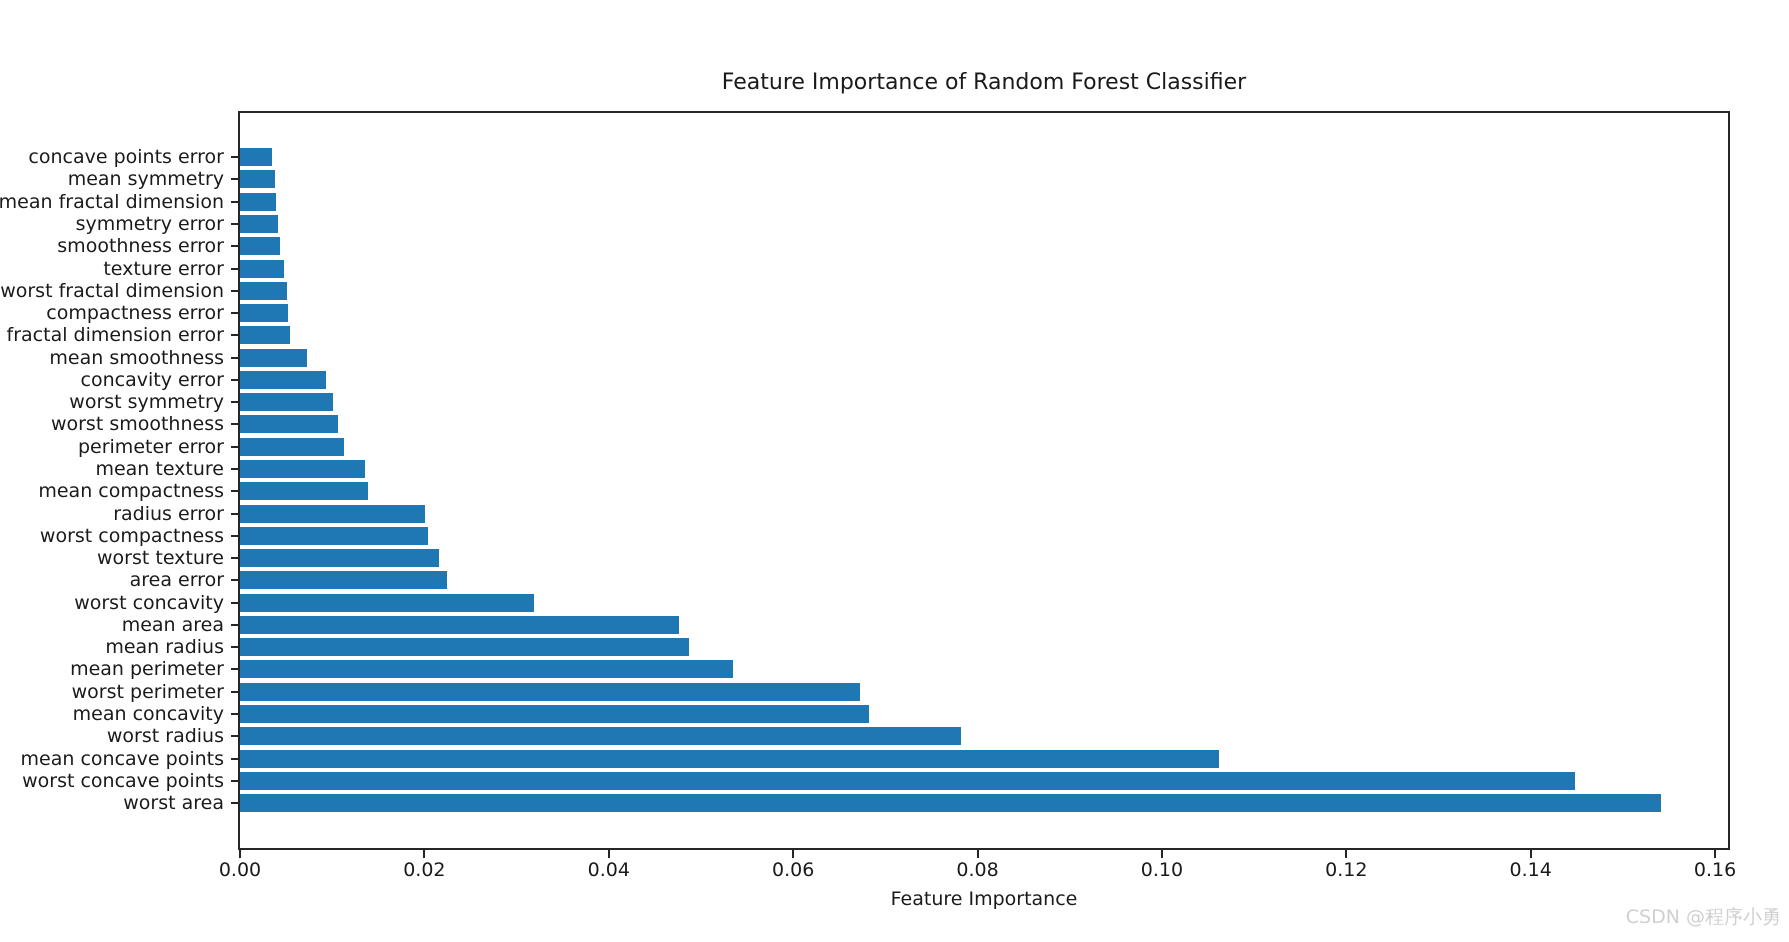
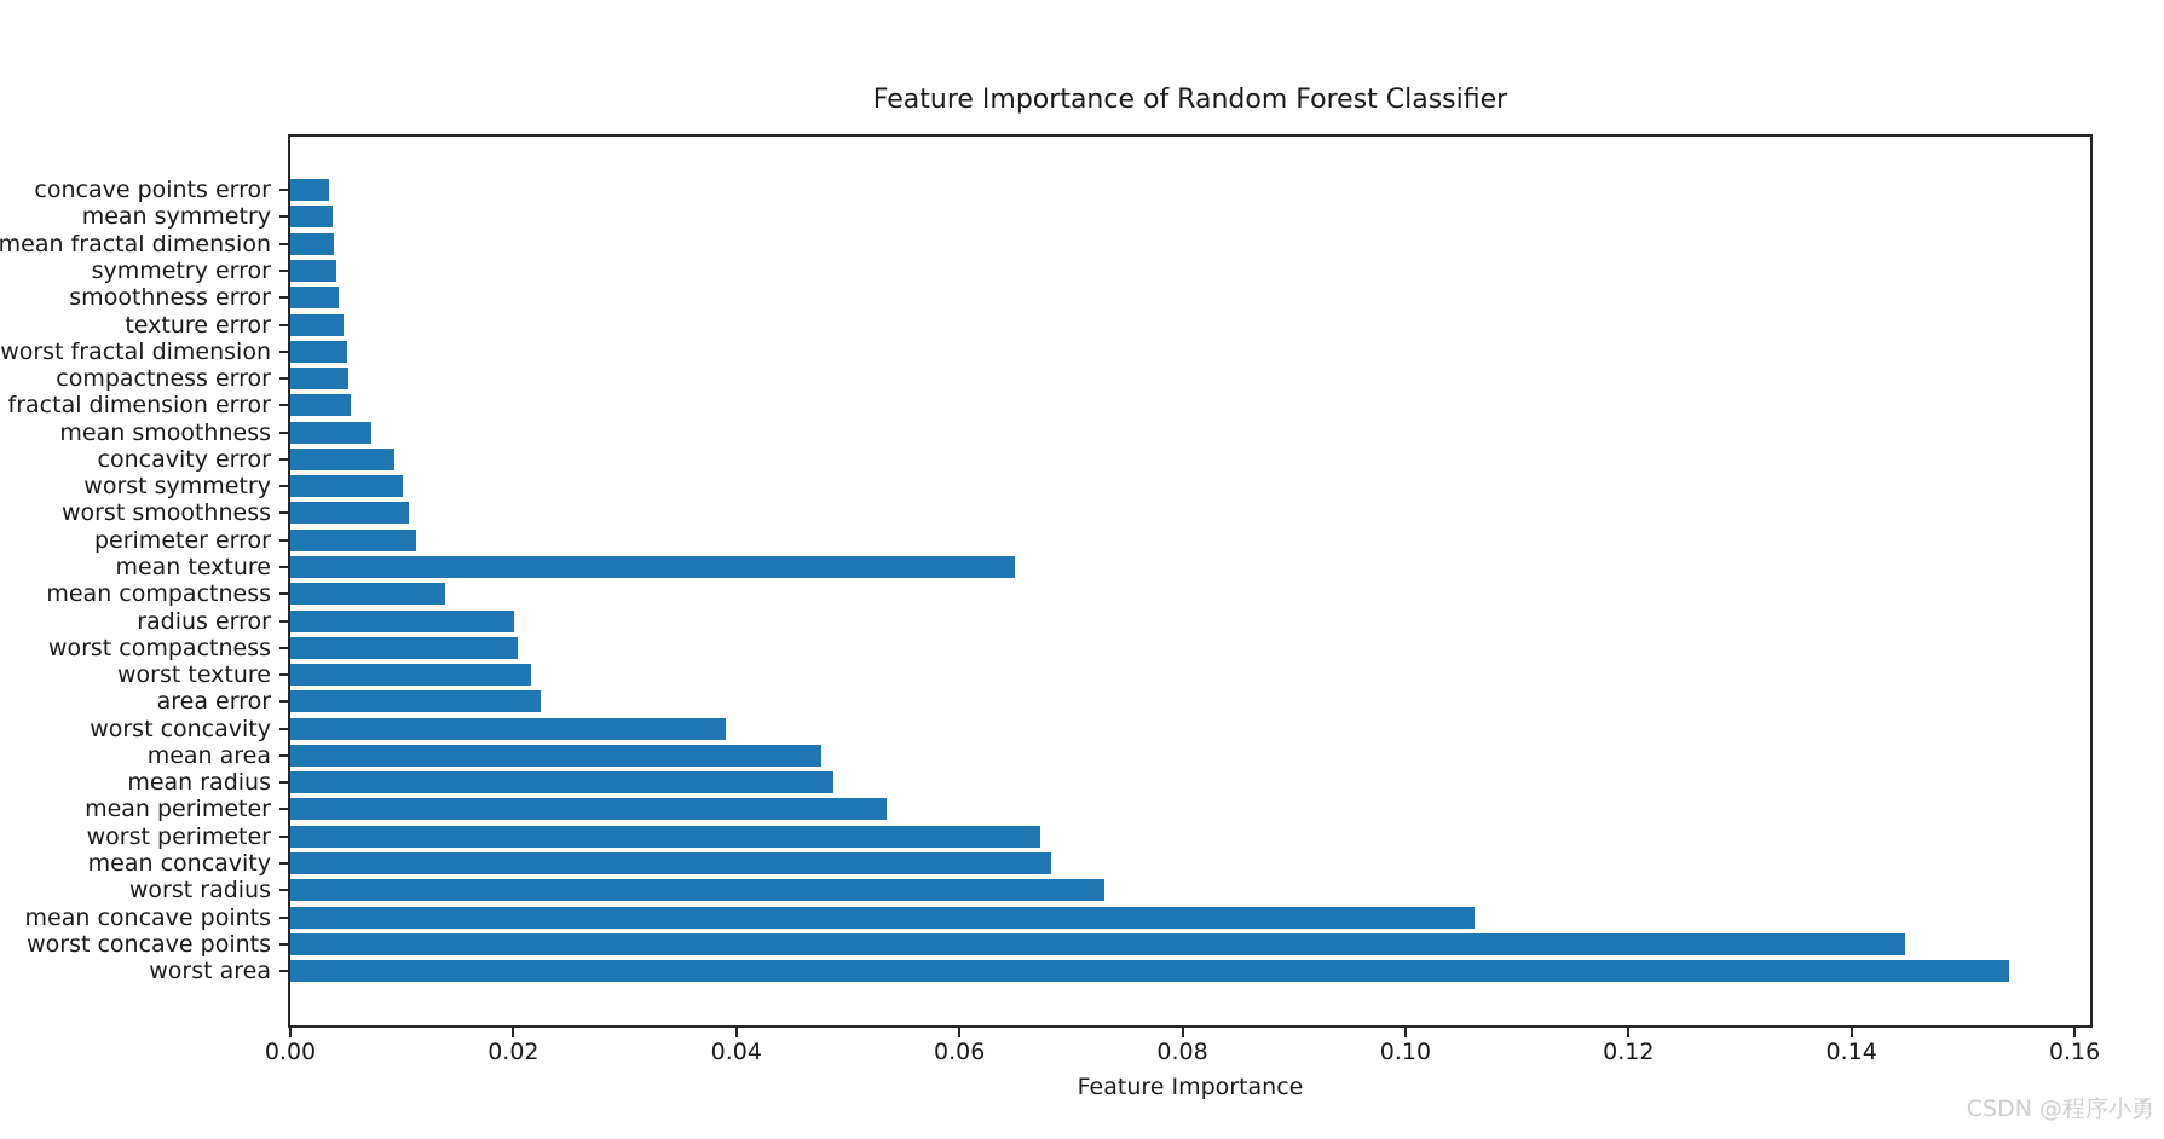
mean texture: 0.014 -> 0.065
worst concavity: 0.032 -> 0.039
worst radius: 0.078 -> 0.073
